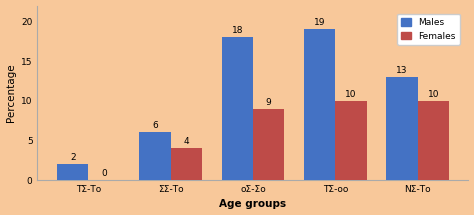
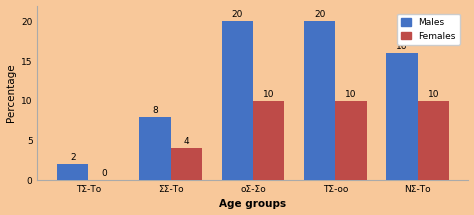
Males/ΣΣ-Το: 6 -> 8
Males/οΣ-Σο: 18 -> 20
Females/οΣ-Σο: 9 -> 10
Males/ΤΣ-οο: 19 -> 20
Males/ΝΣ-Το: 13 -> 16
